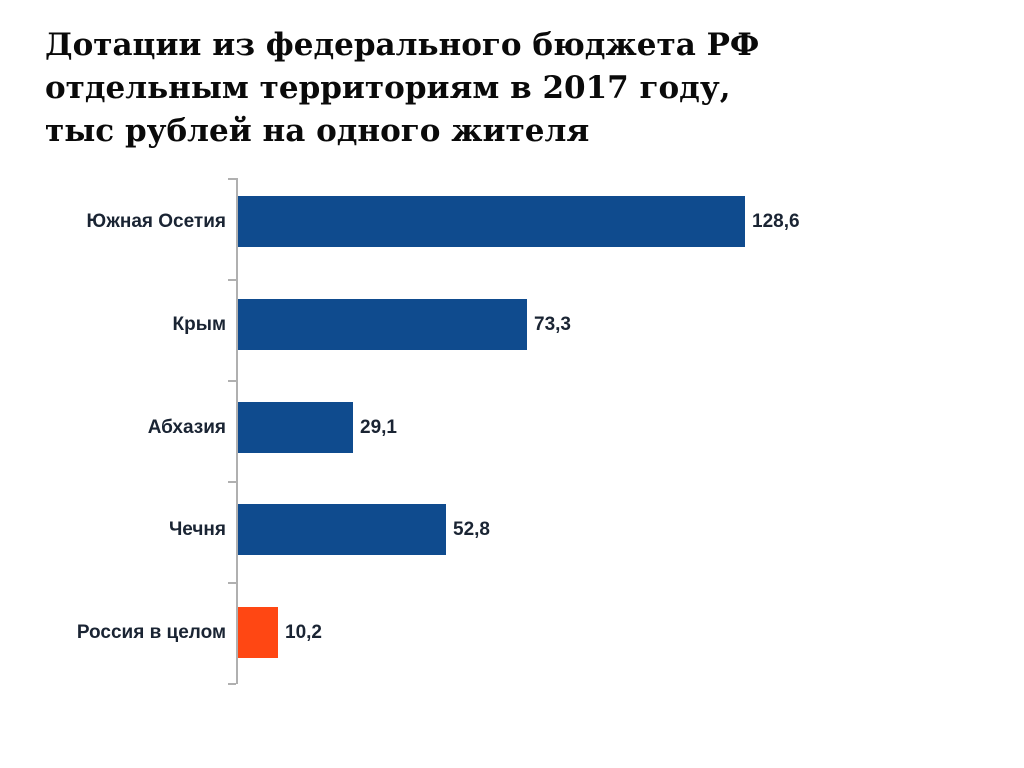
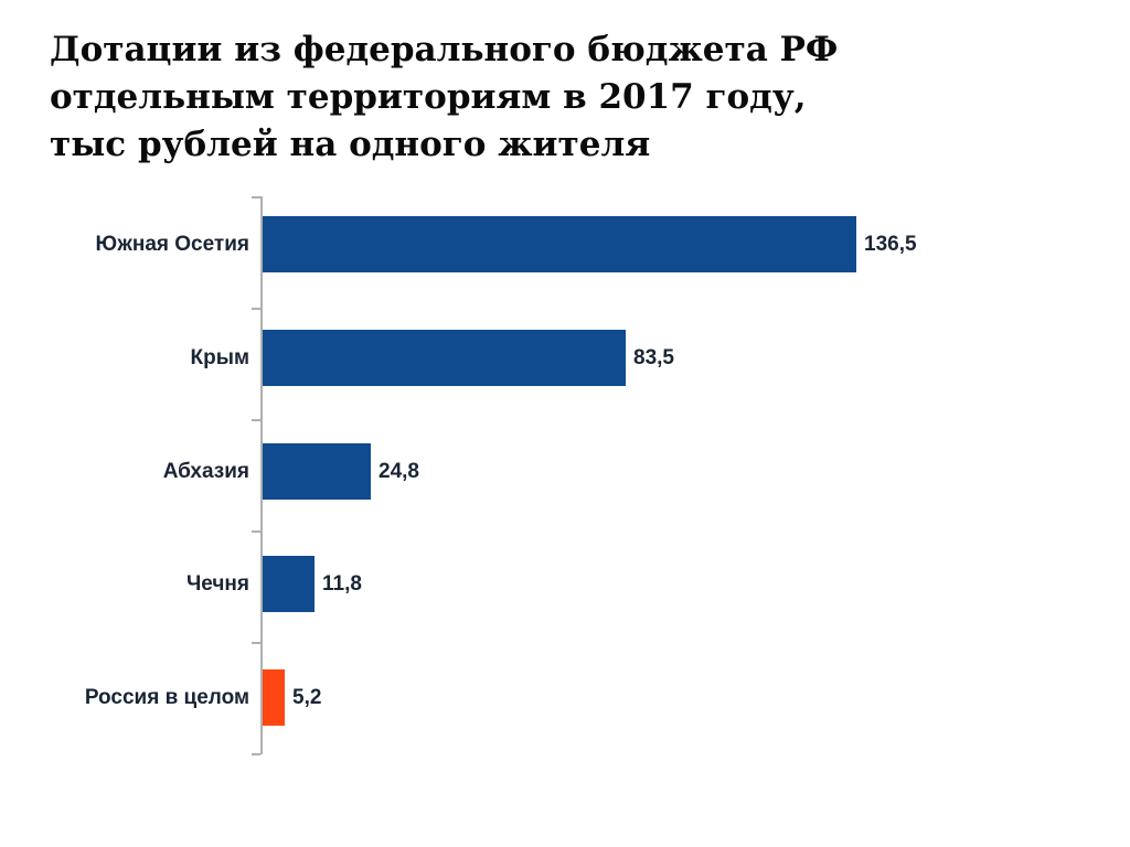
Южная Осетия: 128,6 -> 136,5
Крым: 73,3 -> 83,5
Абхазия: 29,1 -> 24,8
Чечня: 52,8 -> 11,8
Россия в целом: 10,2 -> 5,2
